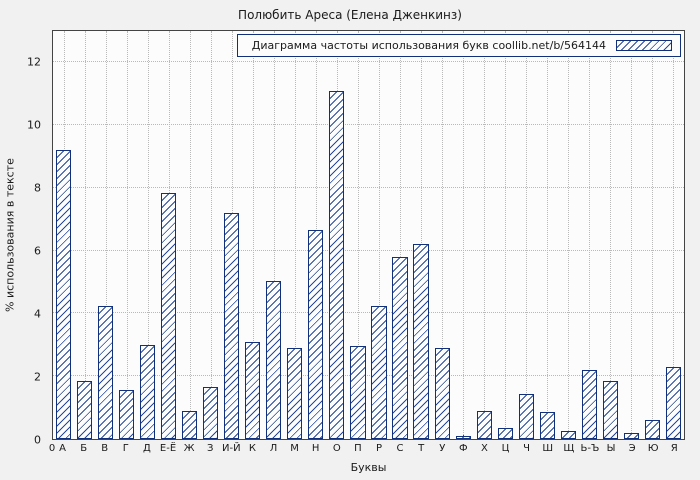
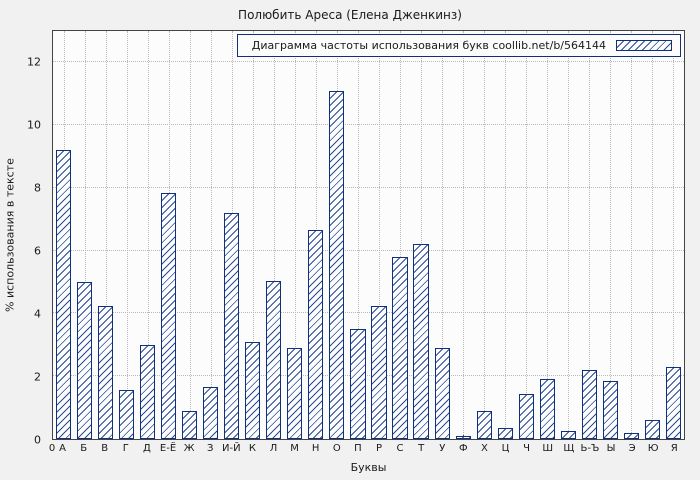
Б: 1.9 -> 5.0
П: 3.0 -> 3.5
Ш: 0.8 -> 1.9
